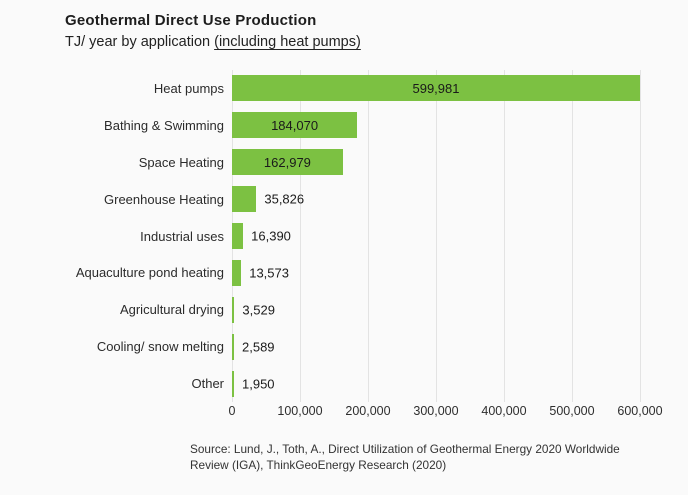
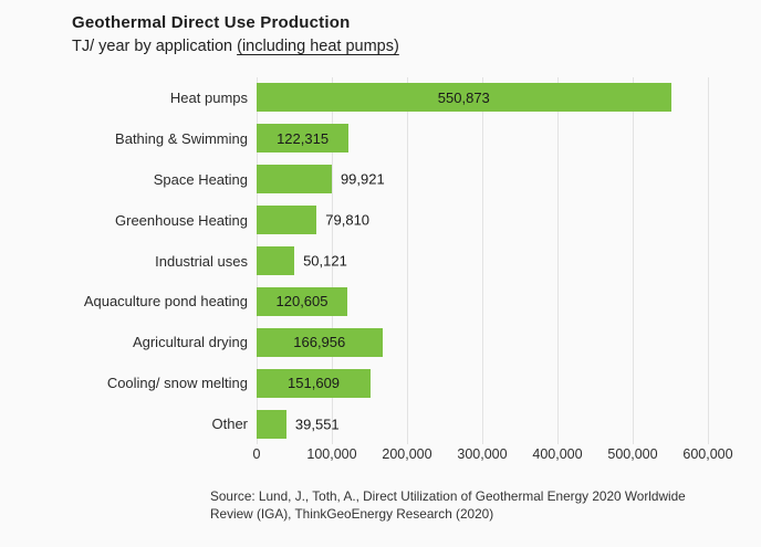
Heat pumps: 599,981 -> 550,873
Bathing & Swimming: 184,070 -> 122,315
Space Heating: 162,979 -> 99,921
Greenhouse Heating: 35,826 -> 79,810
Industrial uses: 16,390 -> 50,121
Aquaculture pond heating: 13,573 -> 120,605
Agricultural drying: 3,529 -> 166,956
Cooling/ snow melting: 2,589 -> 151,609
Other: 1,950 -> 39,551
